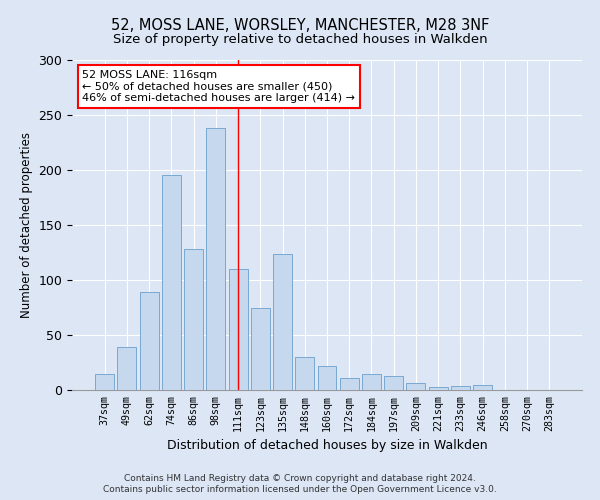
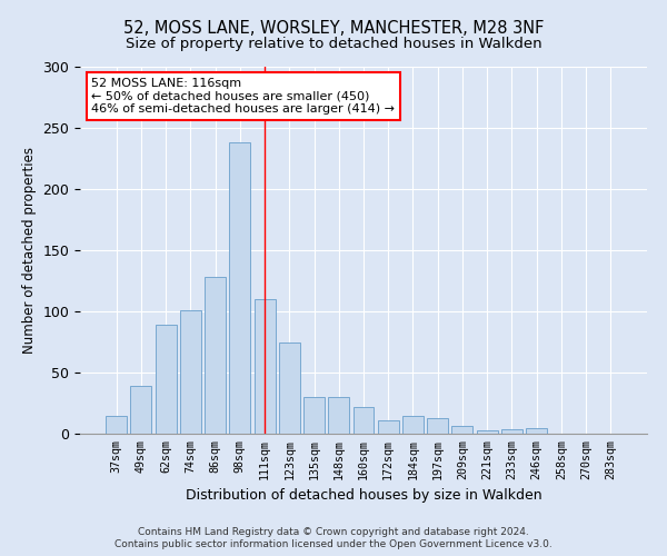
74sqm: 195 -> 101
135sqm: 124 -> 30
